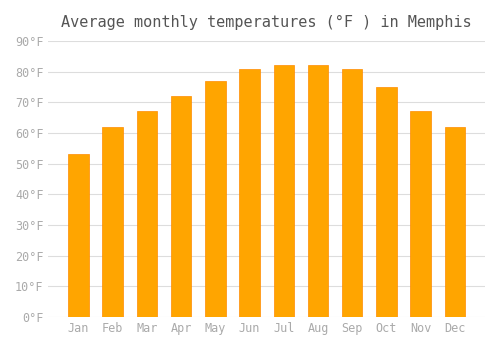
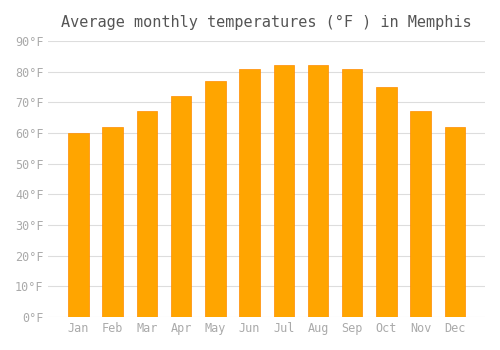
Jan: 53°F -> 60°F
